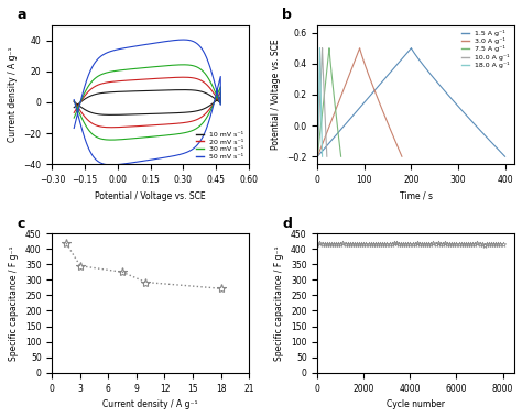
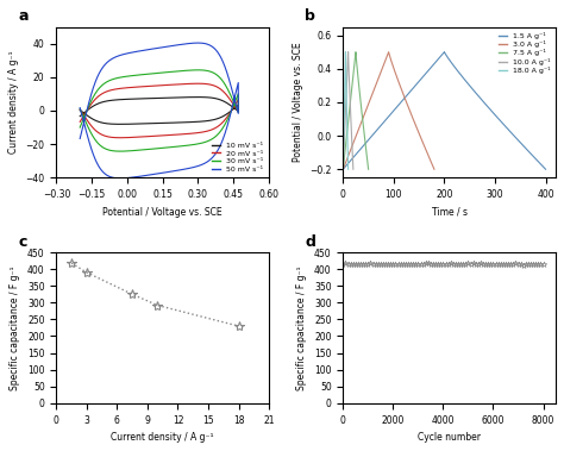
3: 345 -> 390
18: 272 -> 230
